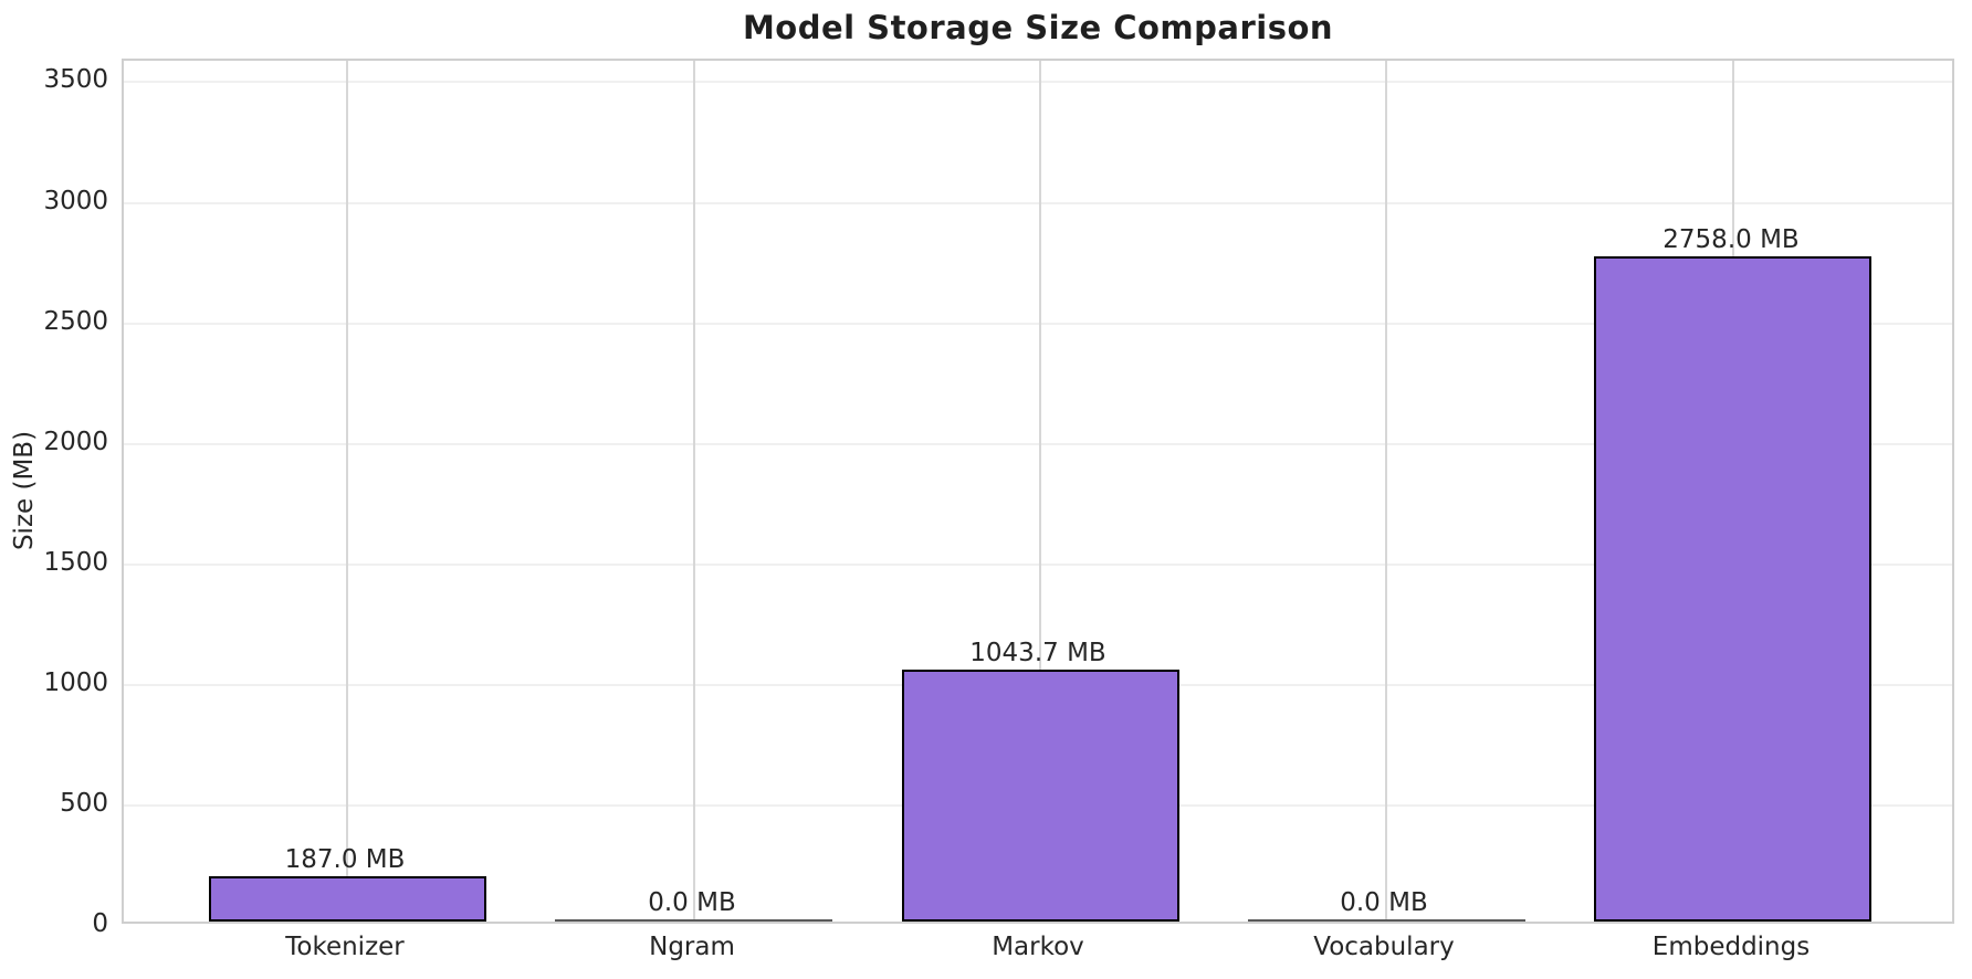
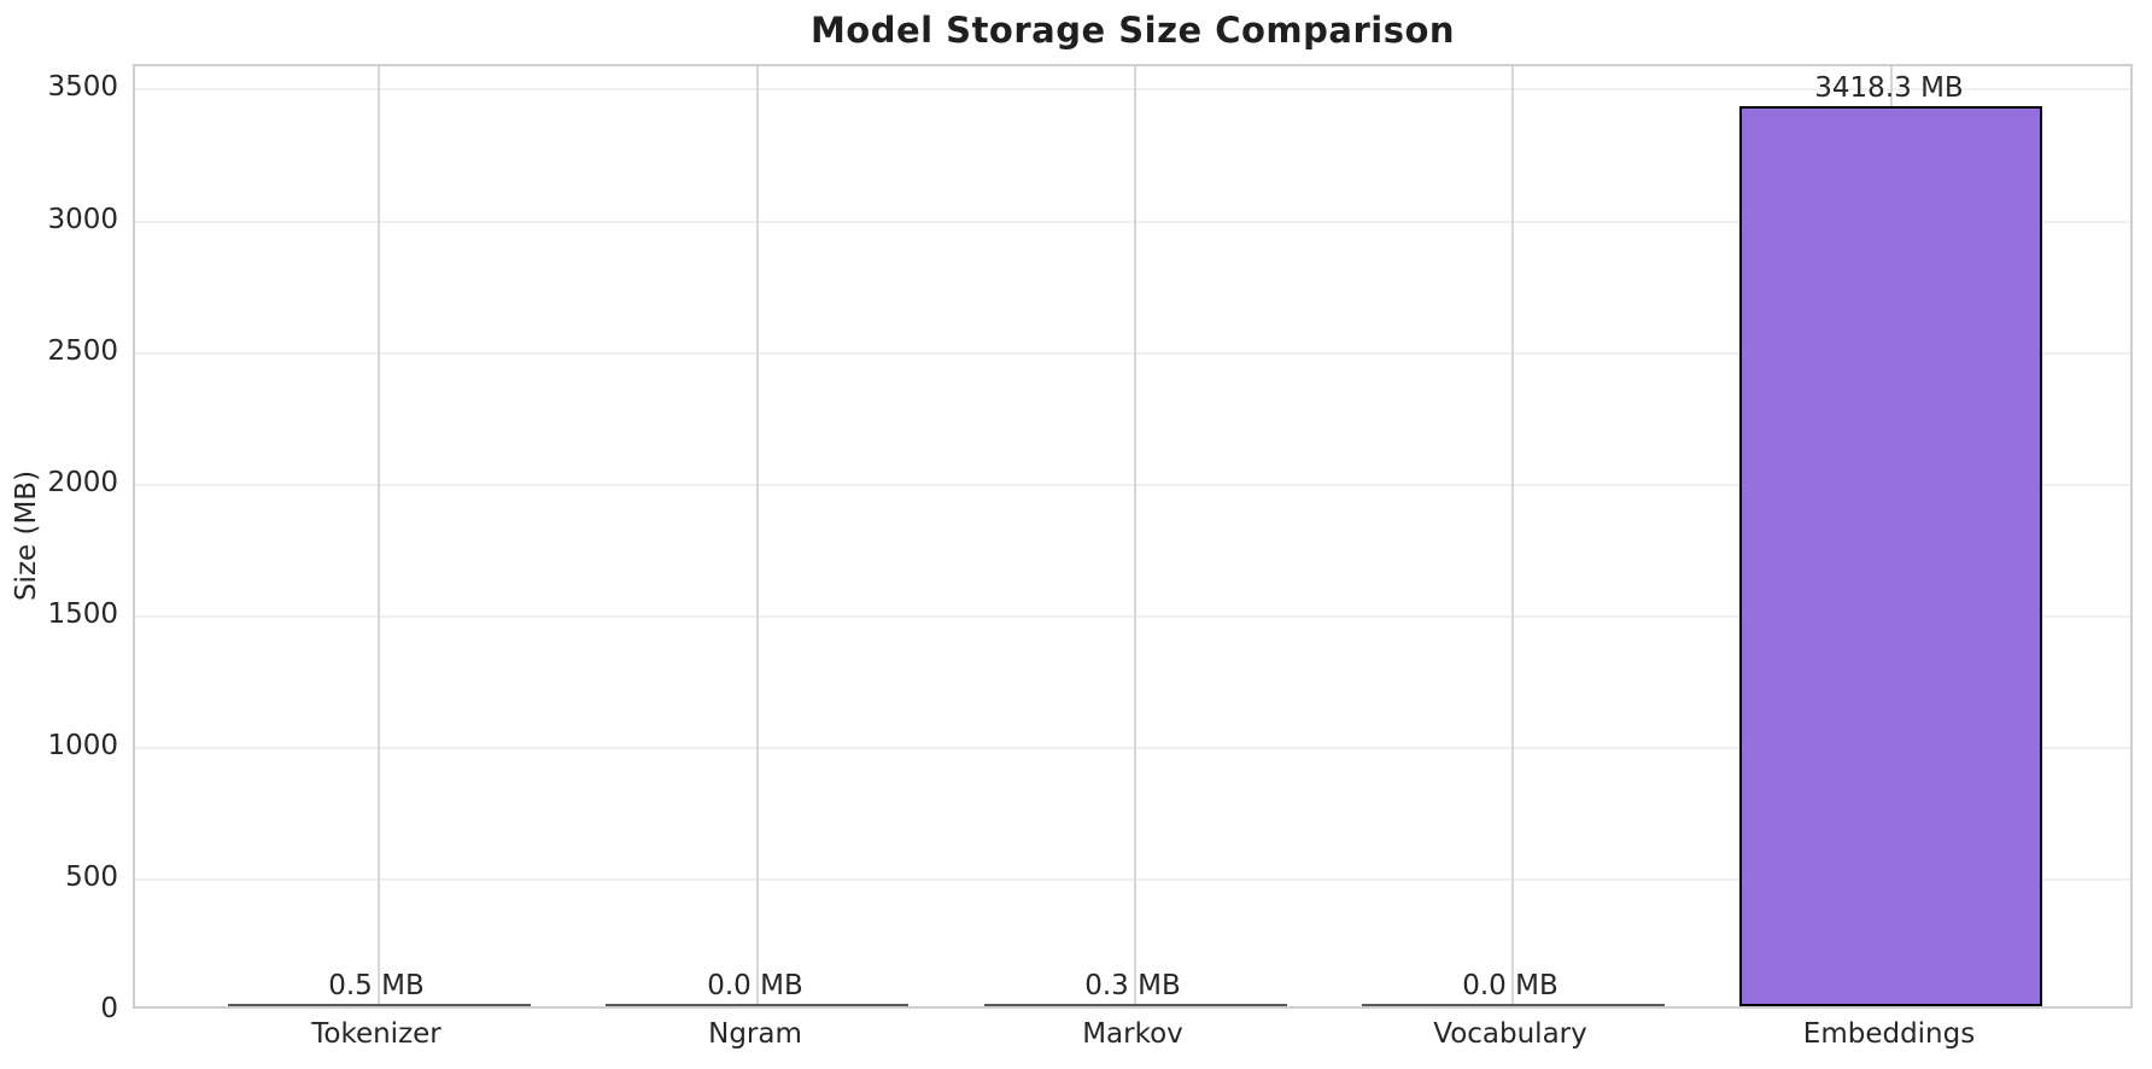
Tokenizer: 187.0 -> 0.5
Markov: 1043.7 -> 0.3
Embeddings: 2758.0 -> 3418.3
